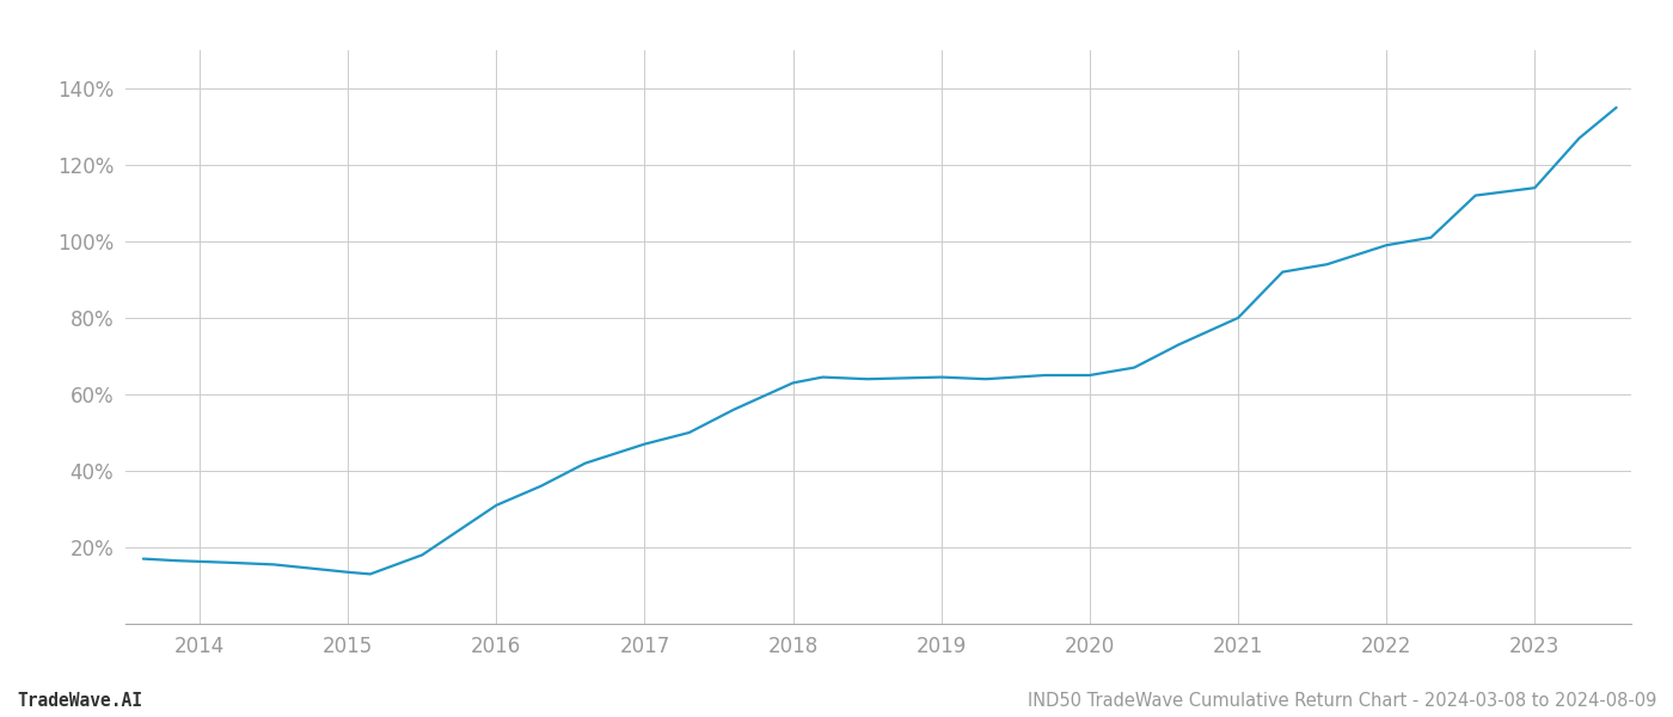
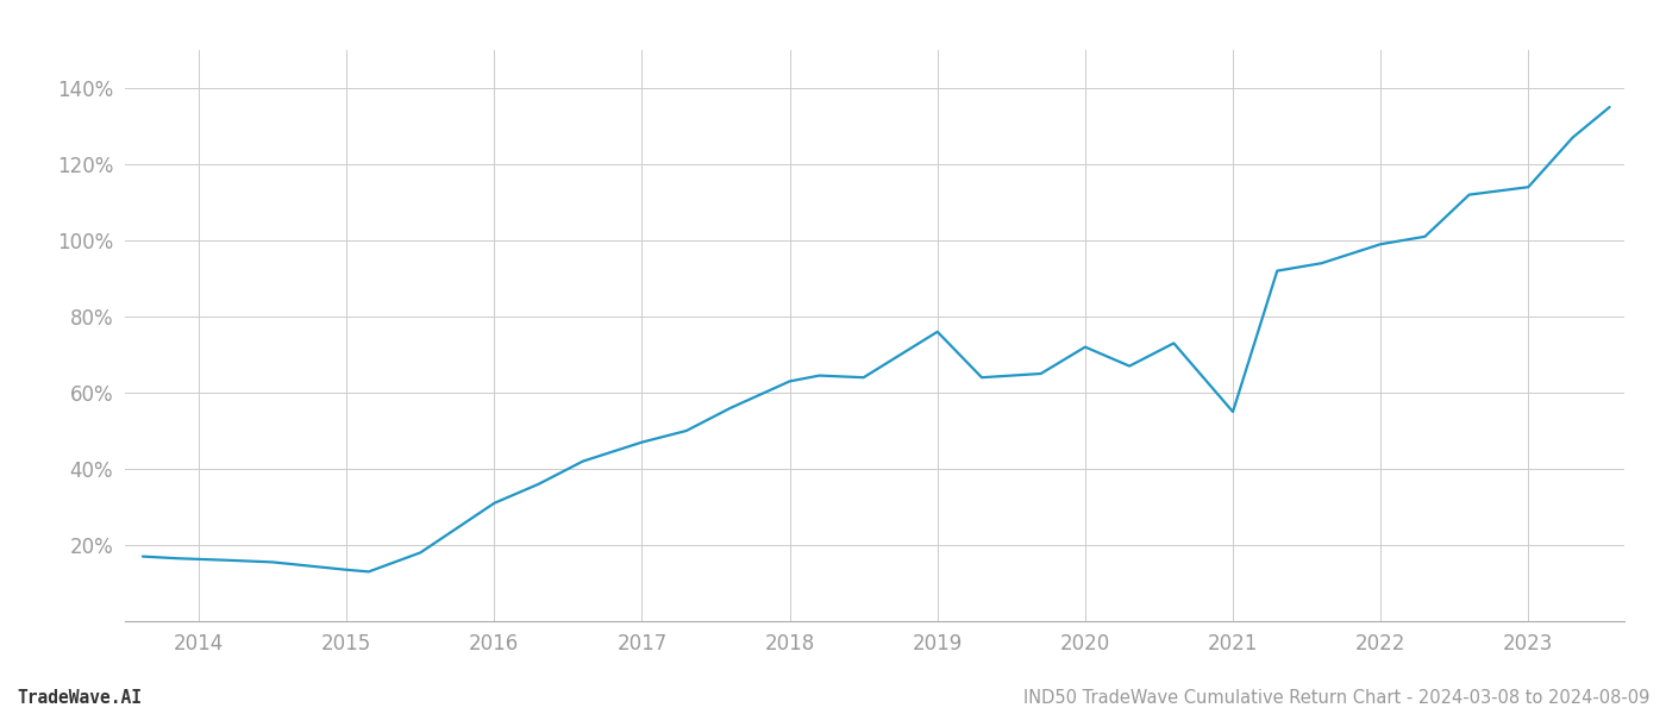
2019: 64.5% -> 76.0%
2020: 65.0% -> 72.0%
2021: 80.0% -> 55.0%
